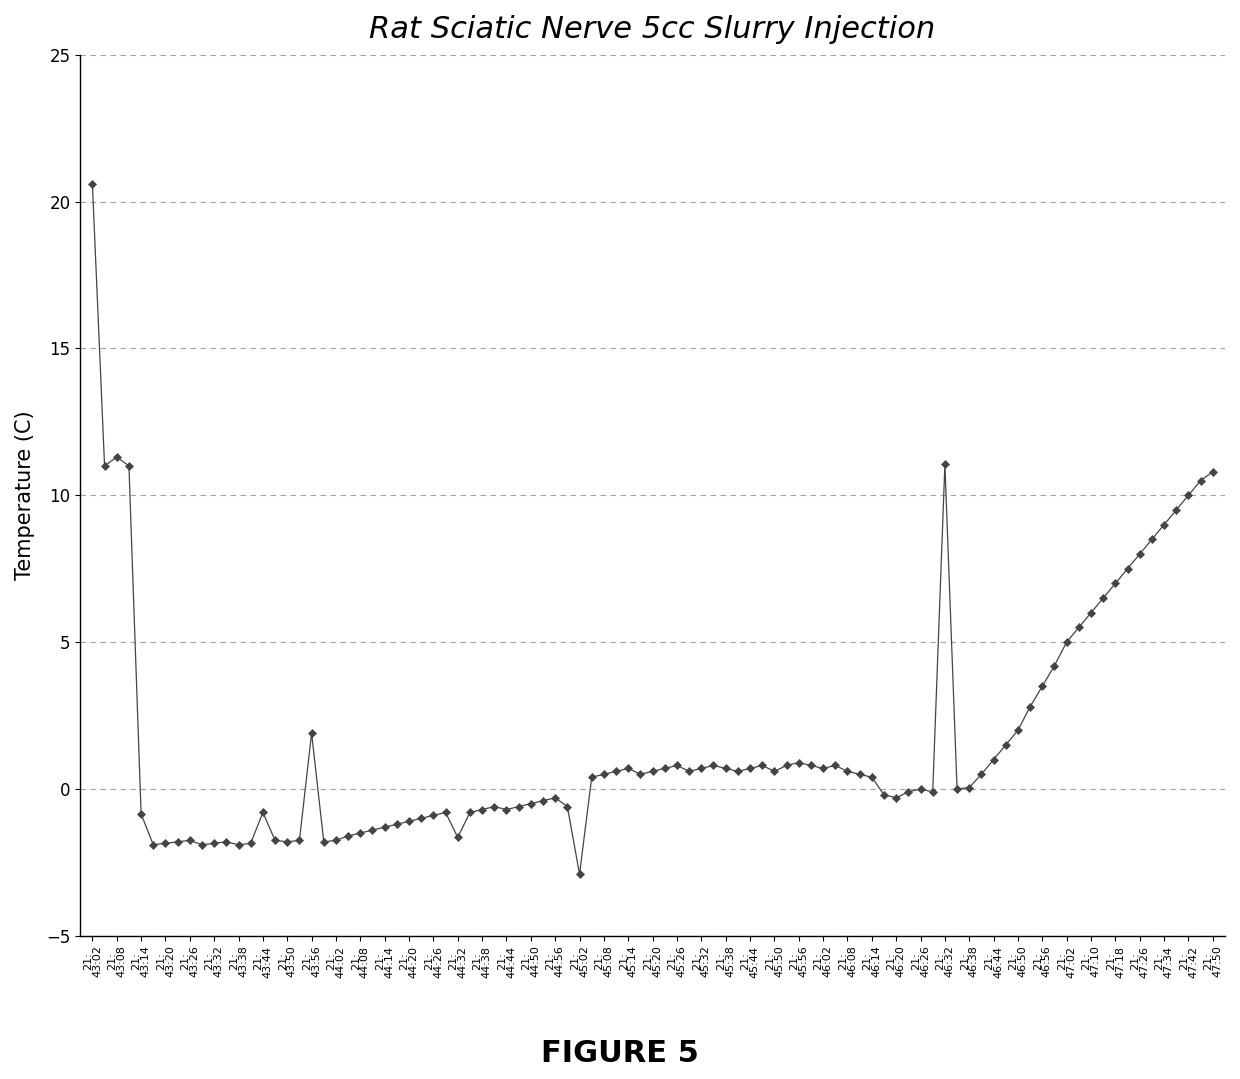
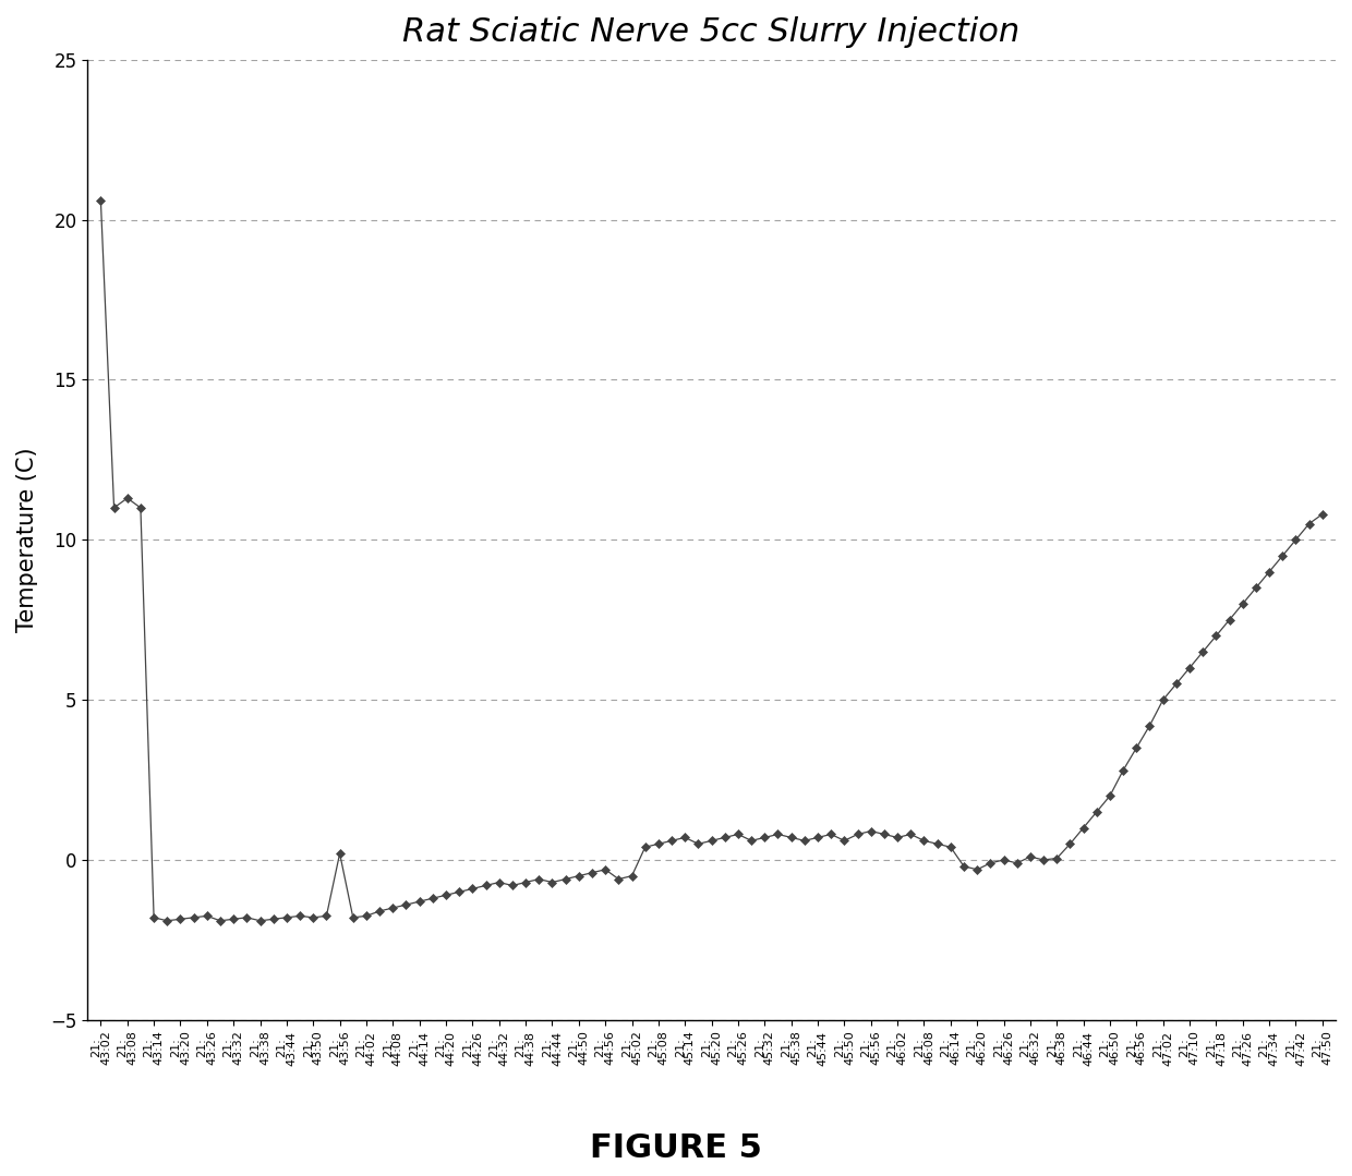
21: 43:14: -0.85 -> -1.80
21: 43:44: -0.80 -> -1.80
21: 43:56: 1.90 -> 0.20
21: 44:32: -1.65 -> -0.70
21: 45:02: -2.90 -> -0.50
21: 46:32: 11.05 -> 0.10
